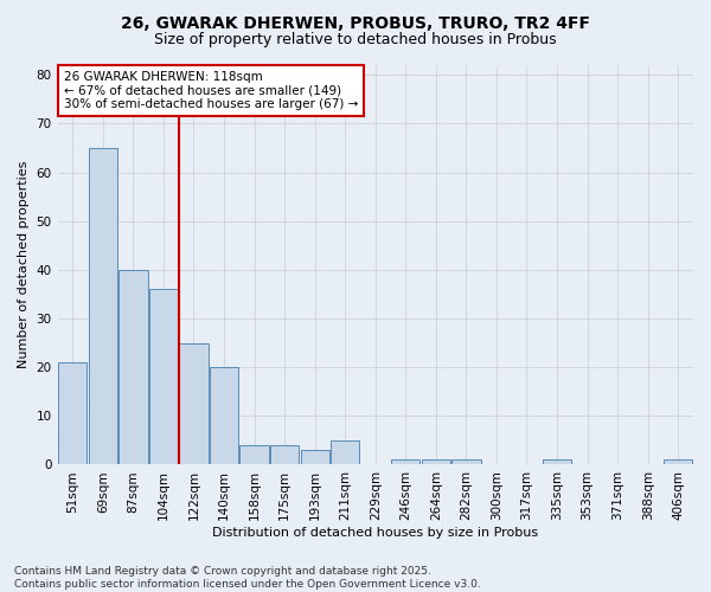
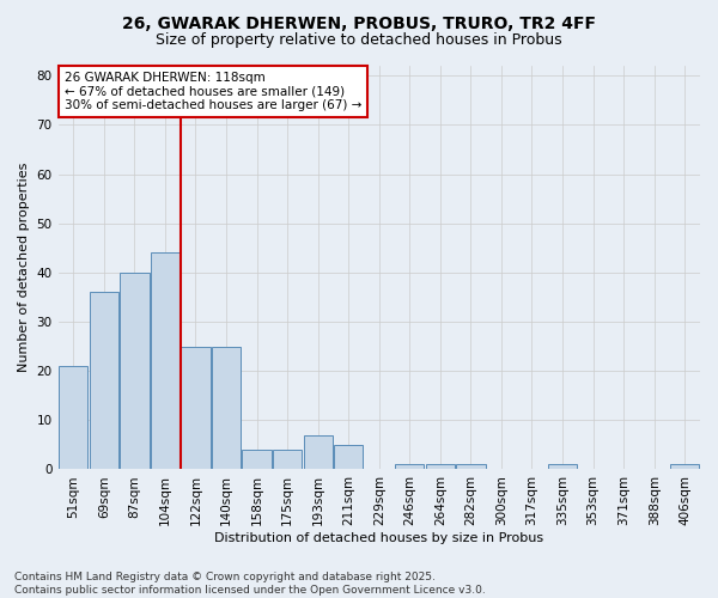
69sqm: 65 -> 36
104sqm: 36 -> 44
140sqm: 20 -> 25
193sqm: 3 -> 7
